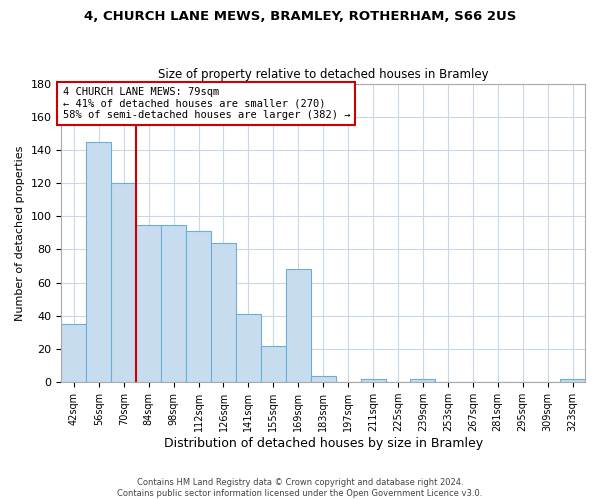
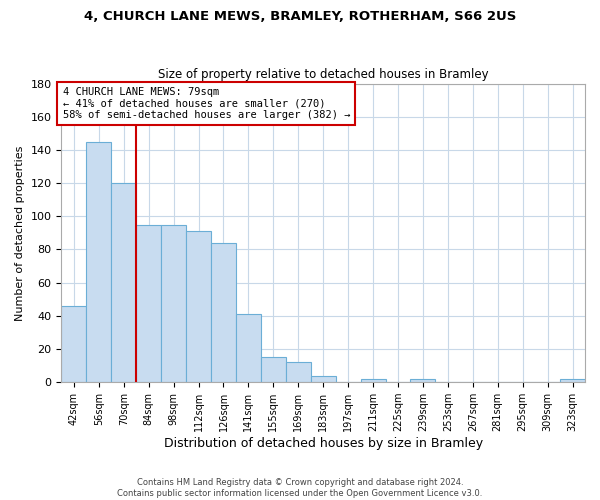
42sqm: 35 -> 46
155sqm: 22 -> 15
169sqm: 68 -> 12
